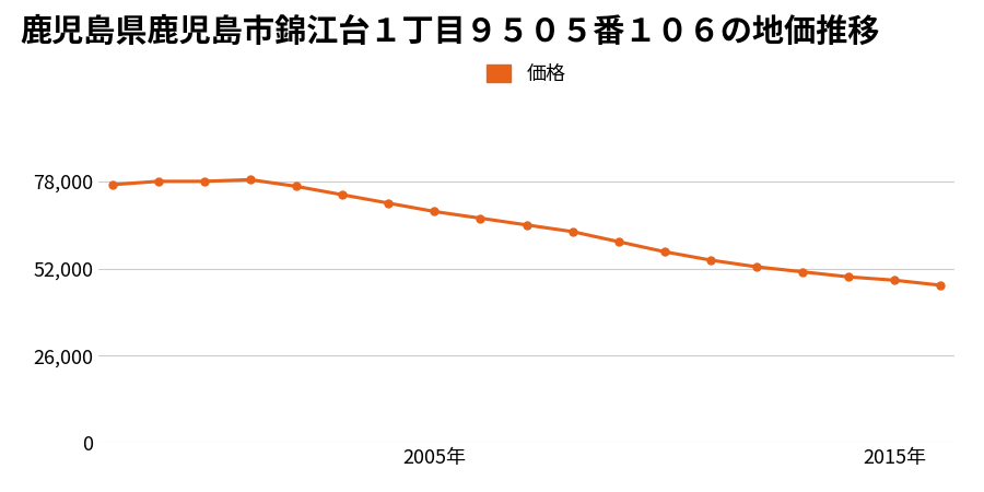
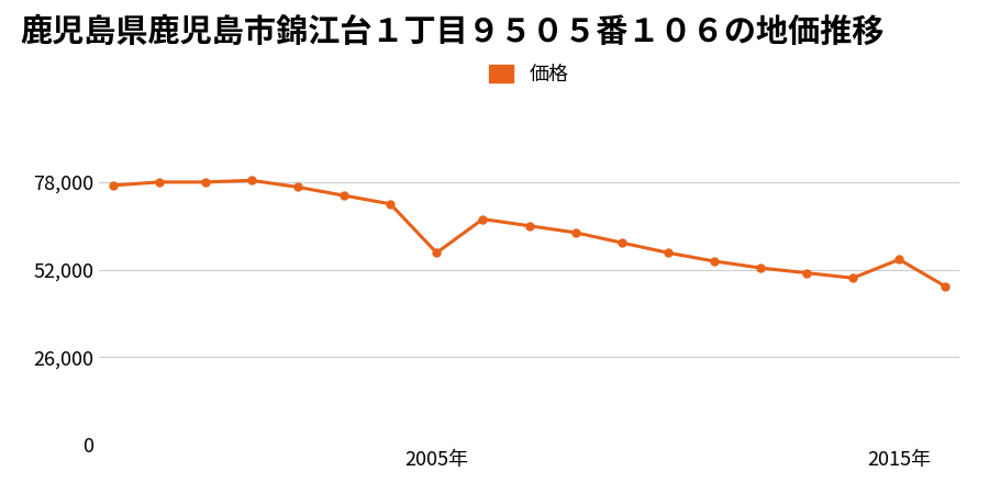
2005年: 69,000 -> 57,000
2015年: 48,500 -> 55,000
